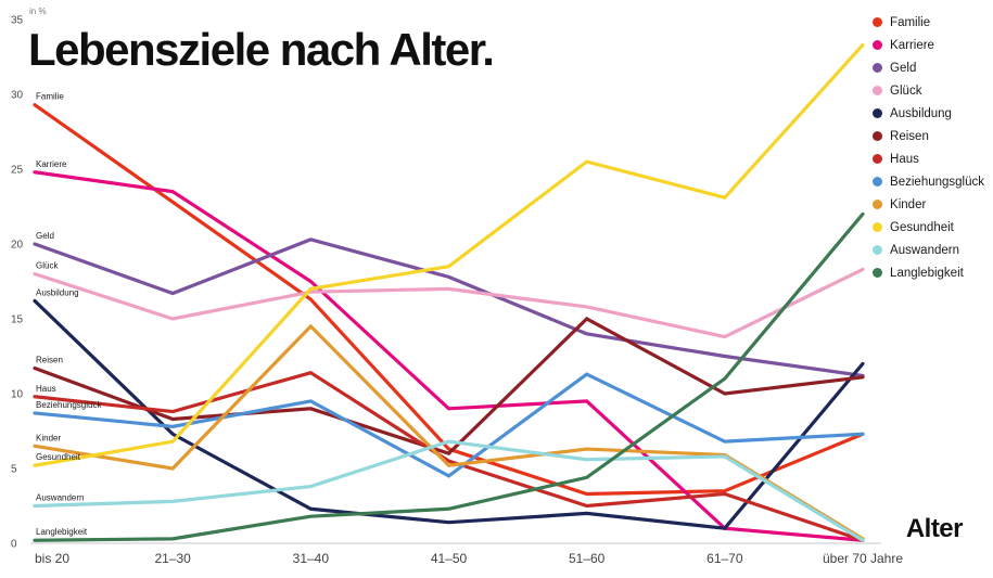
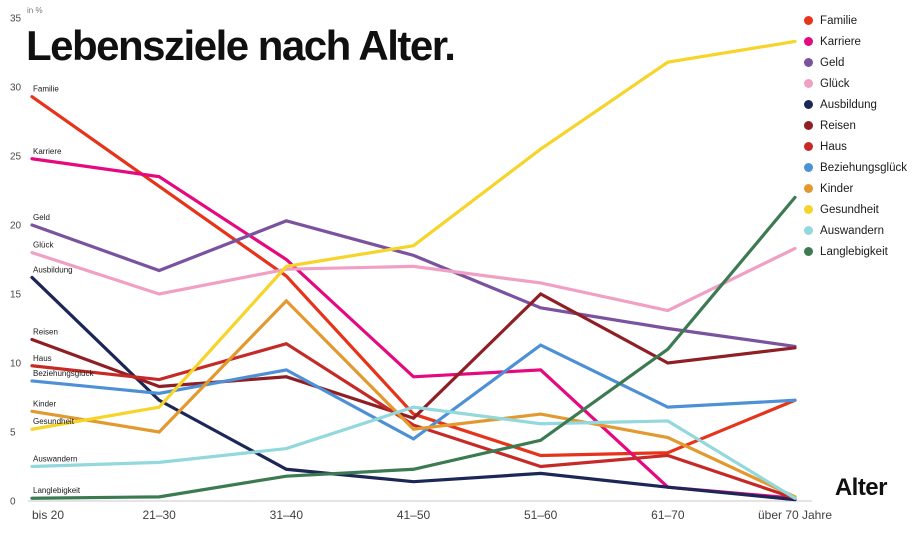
Kinder/61–70: 5.9 -> 4.6
Gesundheit/61–70: 23.1 -> 31.8
Ausbildung/über 70 Jahre: 12.0 -> 0.1
